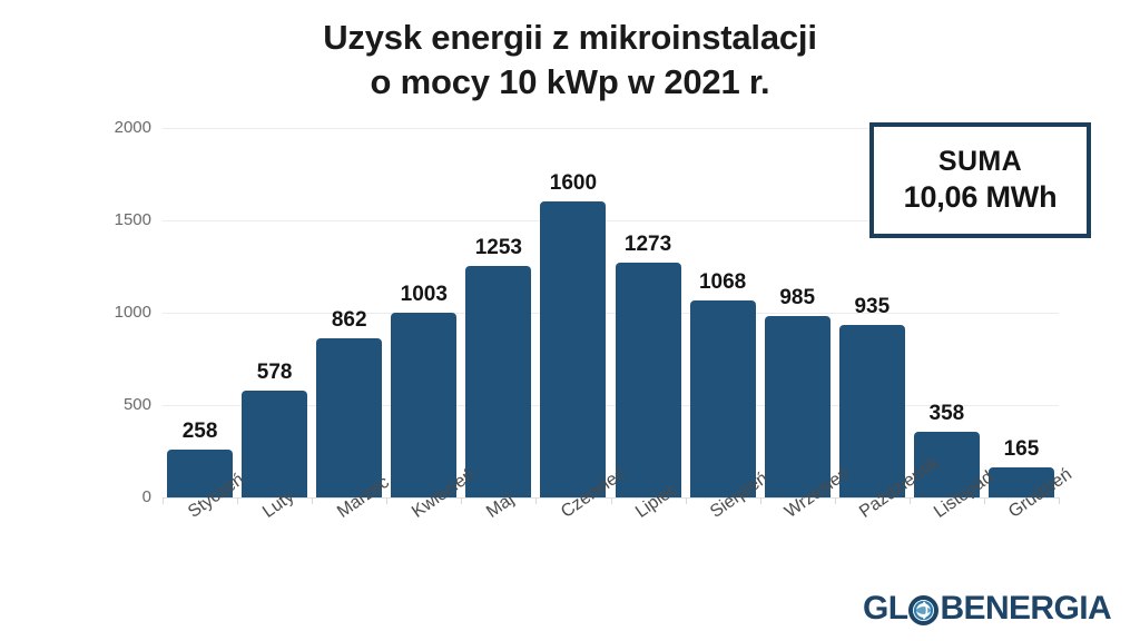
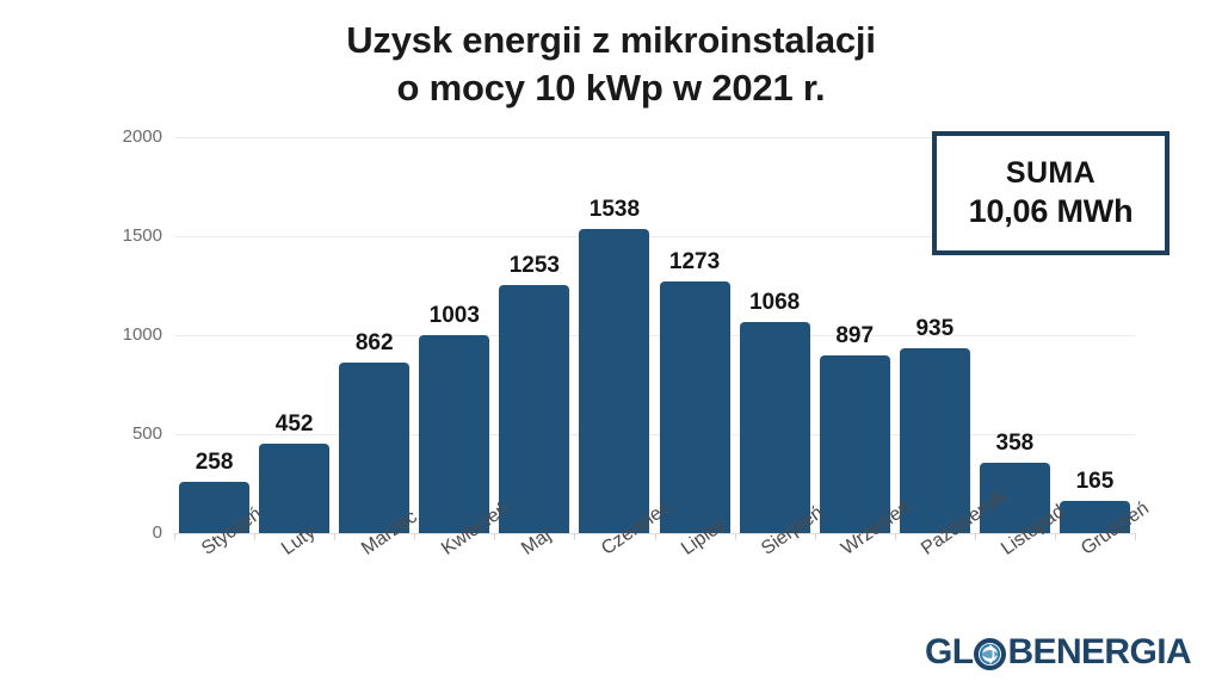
Luty: 578 -> 452
Czerwiec: 1600 -> 1538
Wrzesień: 985 -> 897
